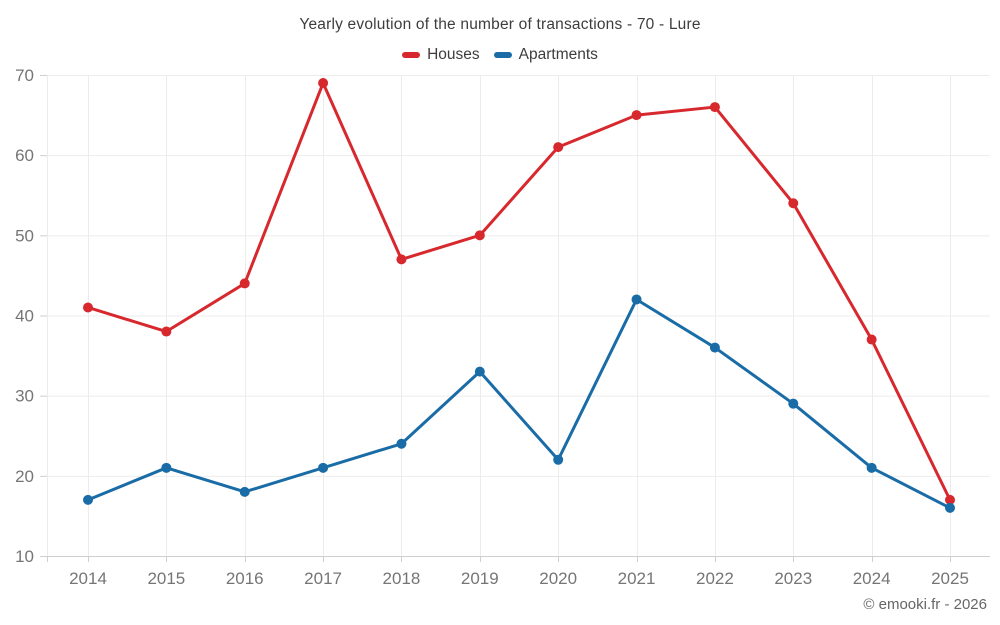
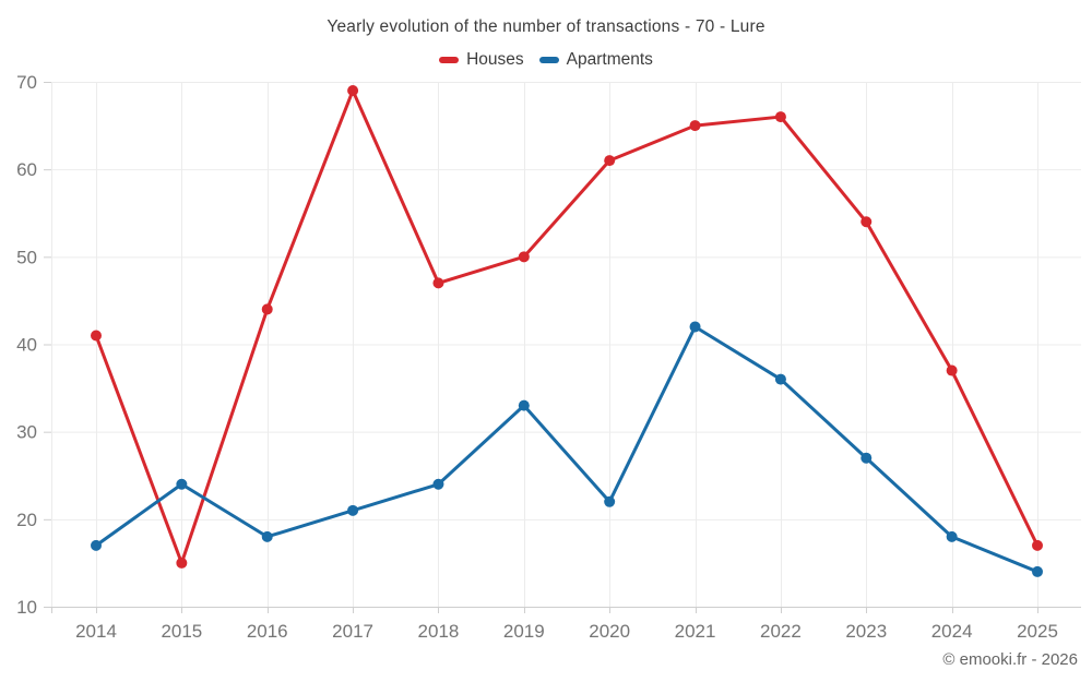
Houses/2015: 38 -> 15
Apartments/2015: 21 -> 24
Apartments/2023: 29 -> 27
Apartments/2024: 21 -> 18
Apartments/2025: 16 -> 14
